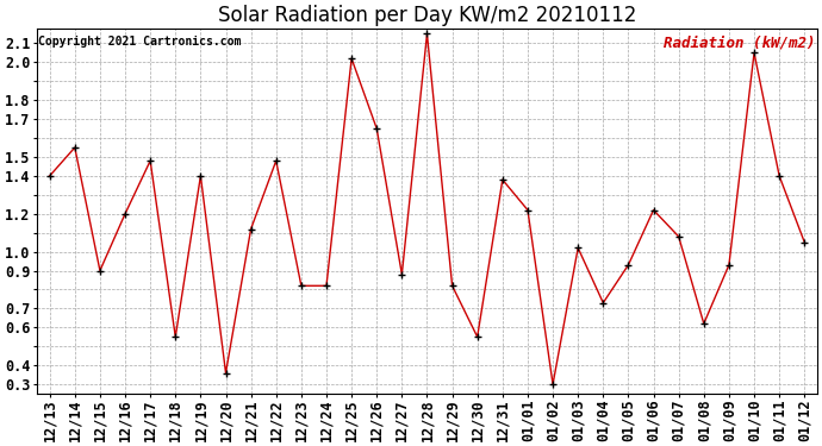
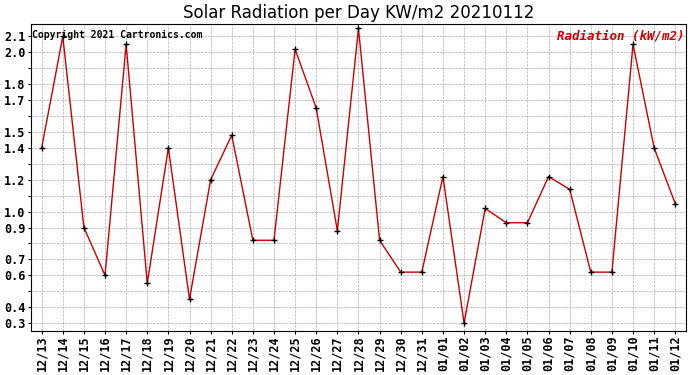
12/14: 1.55 -> 2.10
12/16: 1.20 -> 0.60
12/17: 1.48 -> 2.05
12/20: 0.36 -> 0.45
12/21: 1.12 -> 1.20
12/30: 0.55 -> 0.62
12/31: 1.38 -> 0.62
01/04: 0.73 -> 0.93
01/07: 1.08 -> 1.14
01/09: 0.93 -> 0.62
